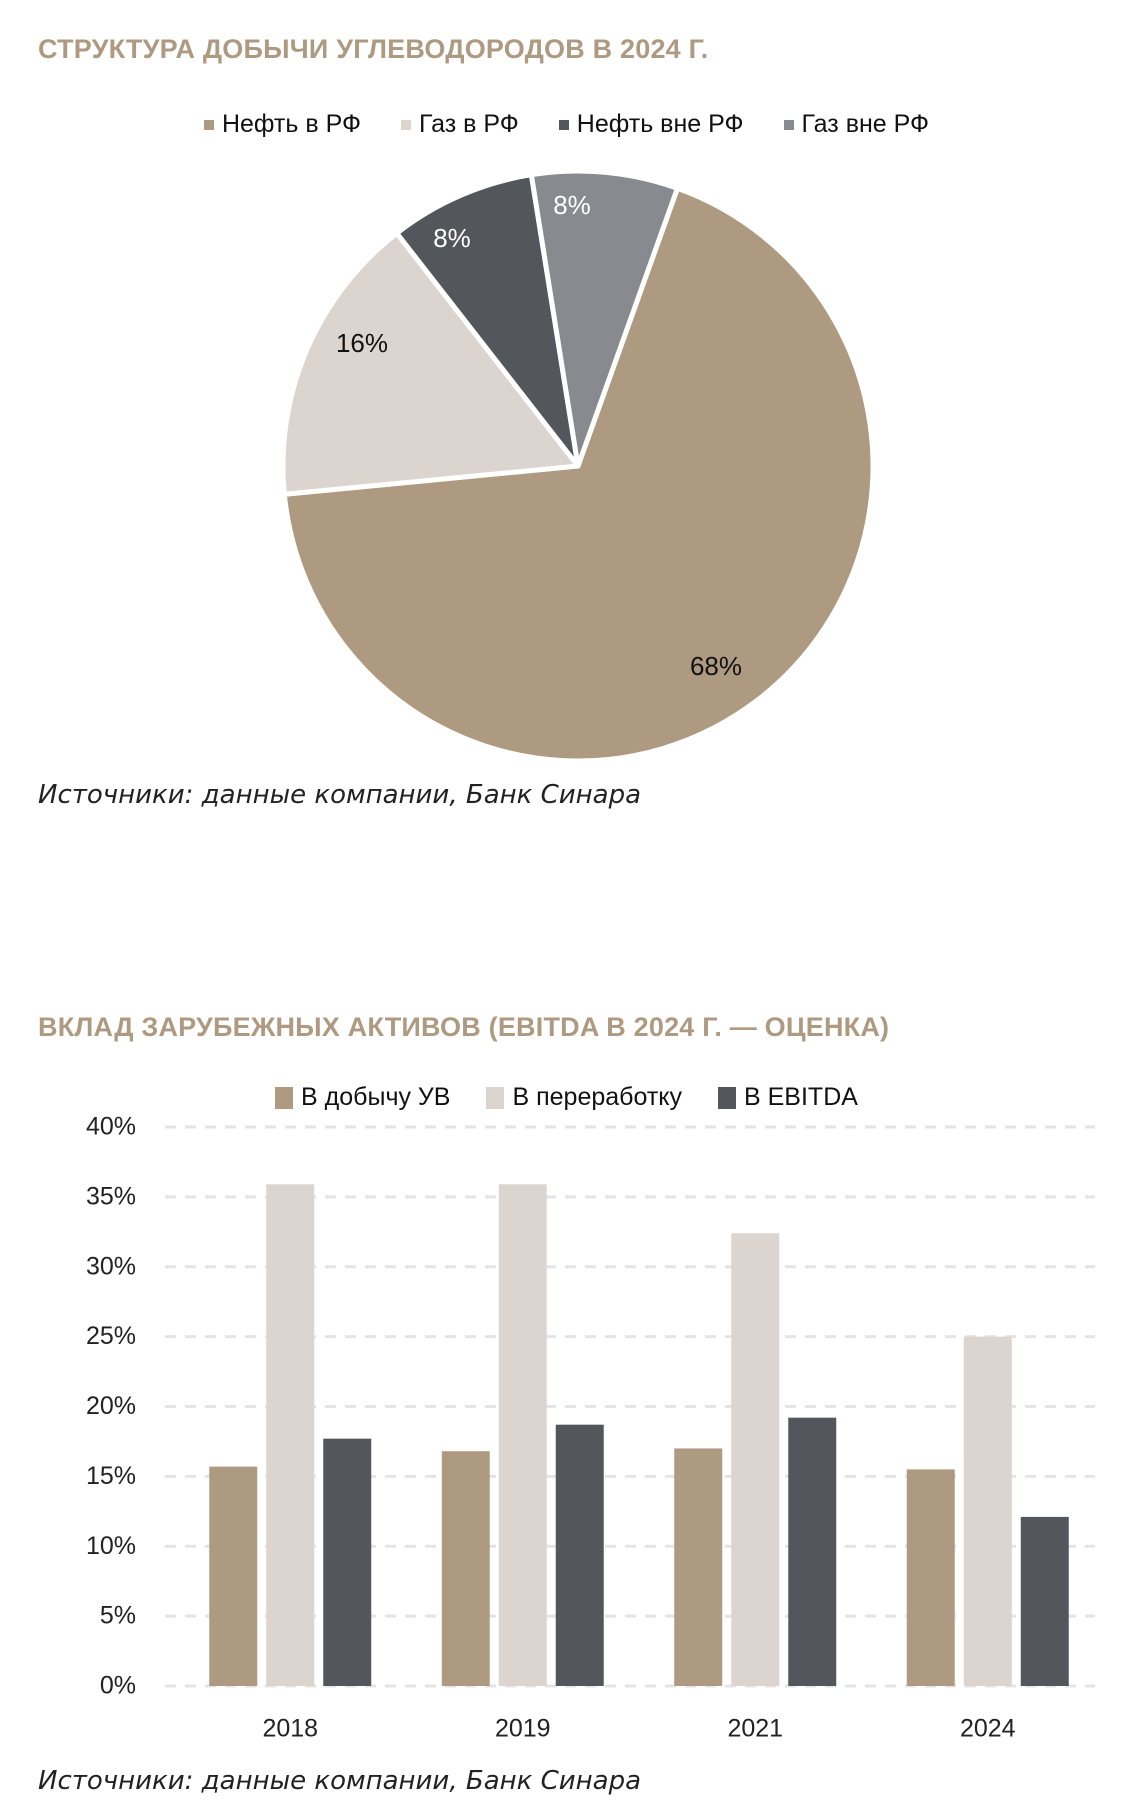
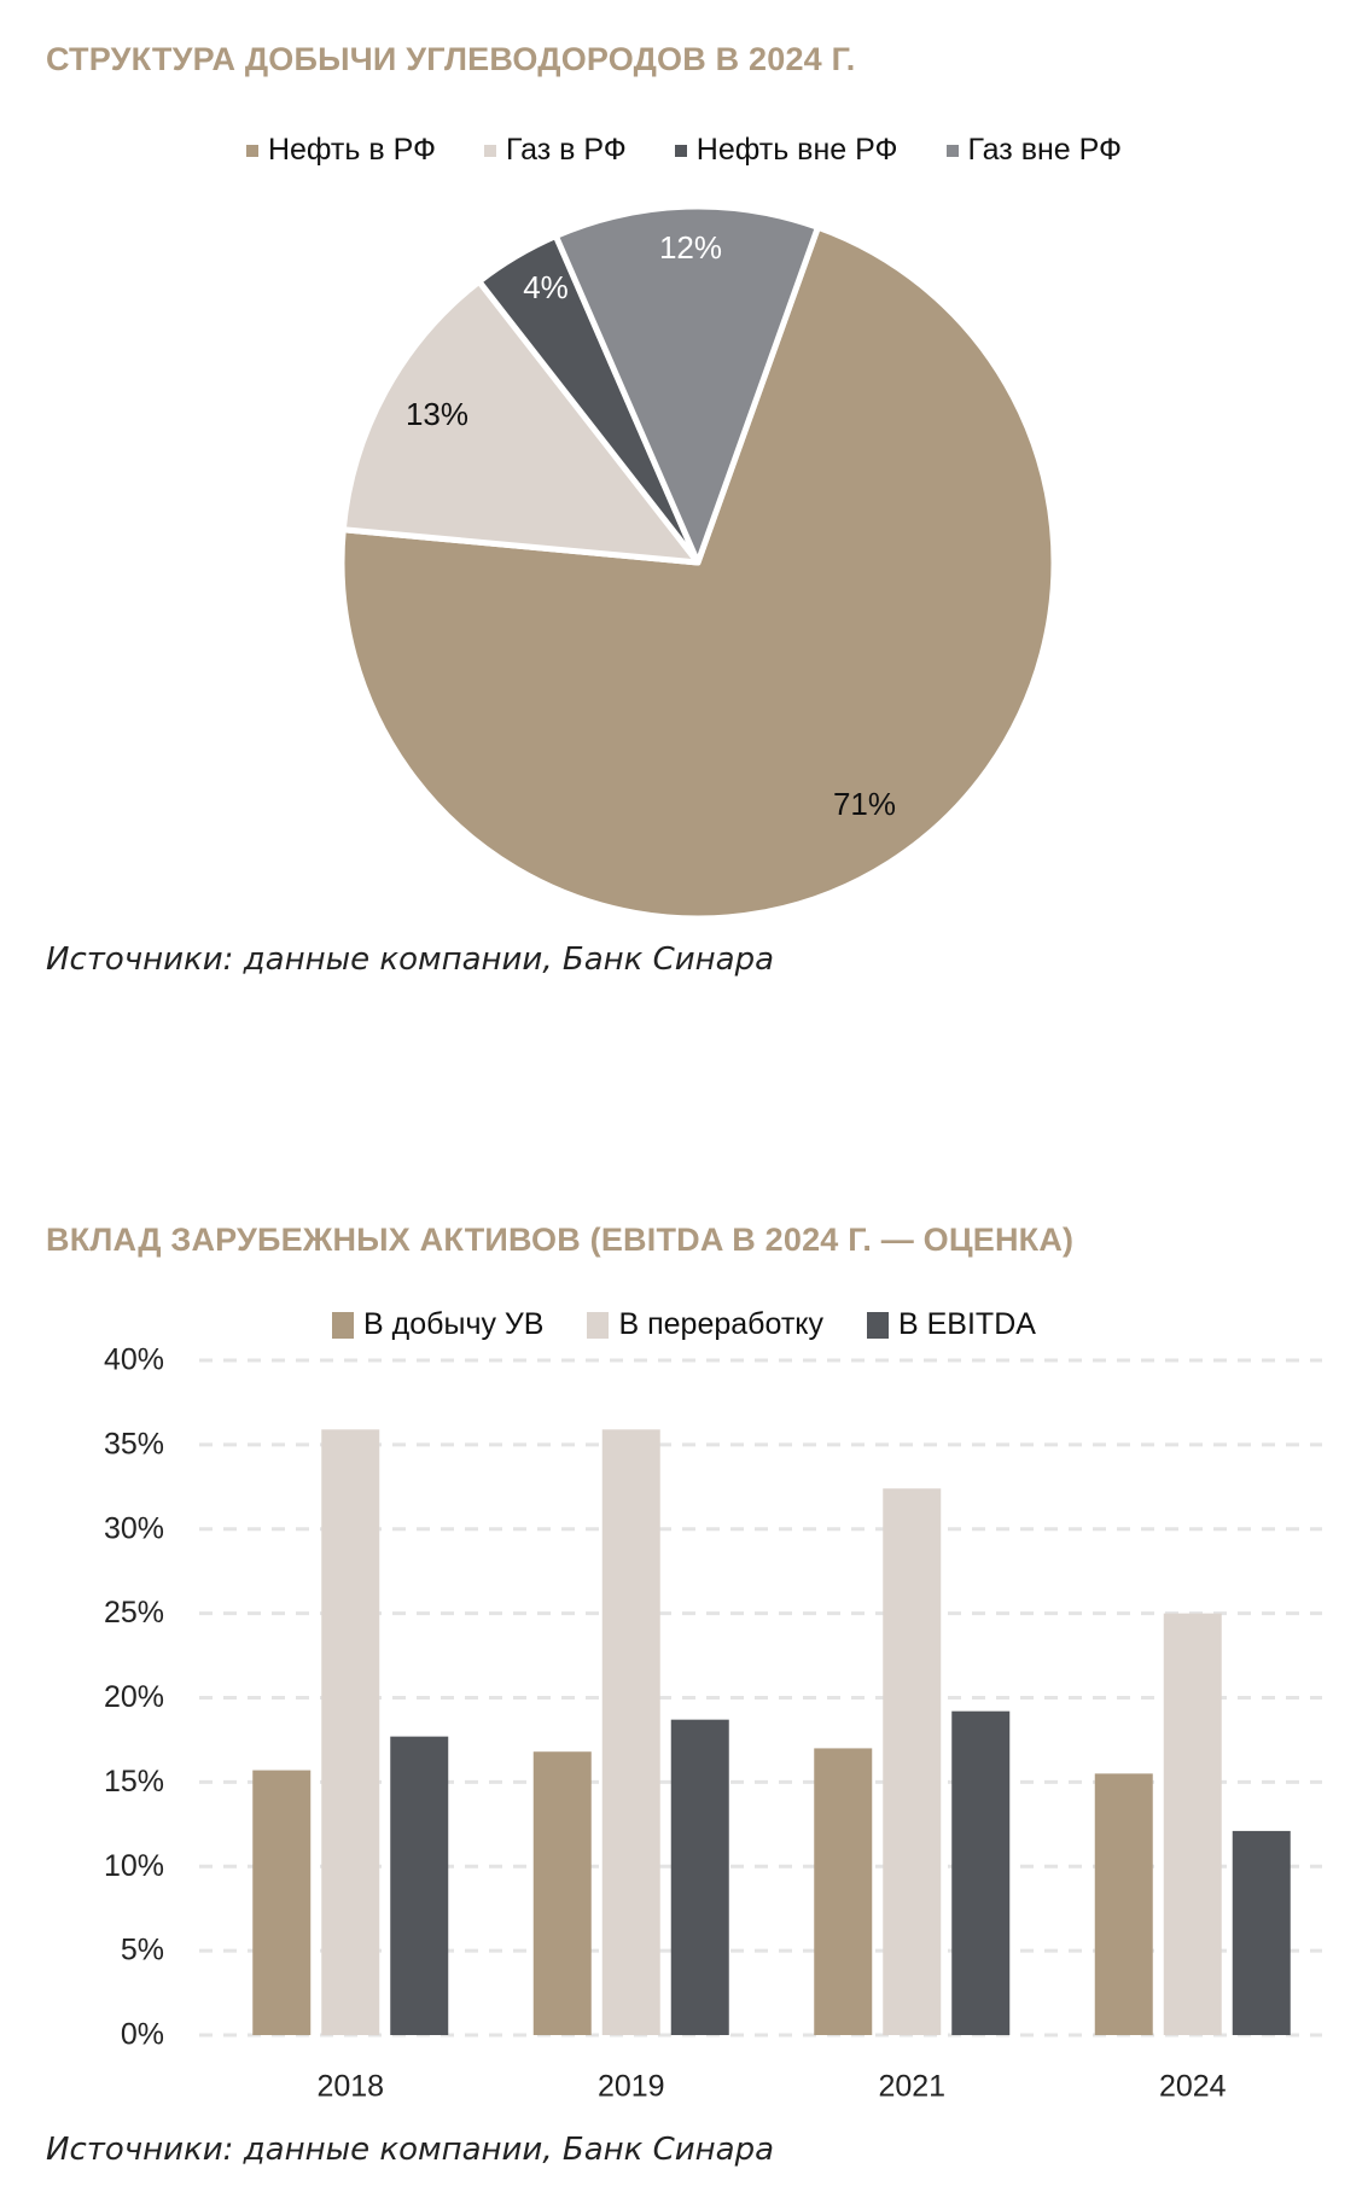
СТРУКТУРА ДОБЫЧИ УГЛЕВОДОРОДОВ В 2024 Г./Нефть в РФ: 68% -> 71%
СТРУКТУРА ДОБЫЧИ УГЛЕВОДОРОДОВ В 2024 Г./Газ в РФ: 16% -> 13%
СТРУКТУРА ДОБЫЧИ УГЛЕВОДОРОДОВ В 2024 Г./Нефть вне РФ: 8% -> 4%
СТРУКТУРА ДОБЫЧИ УГЛЕВОДОРОДОВ В 2024 Г./Газ вне РФ: 8% -> 12%
